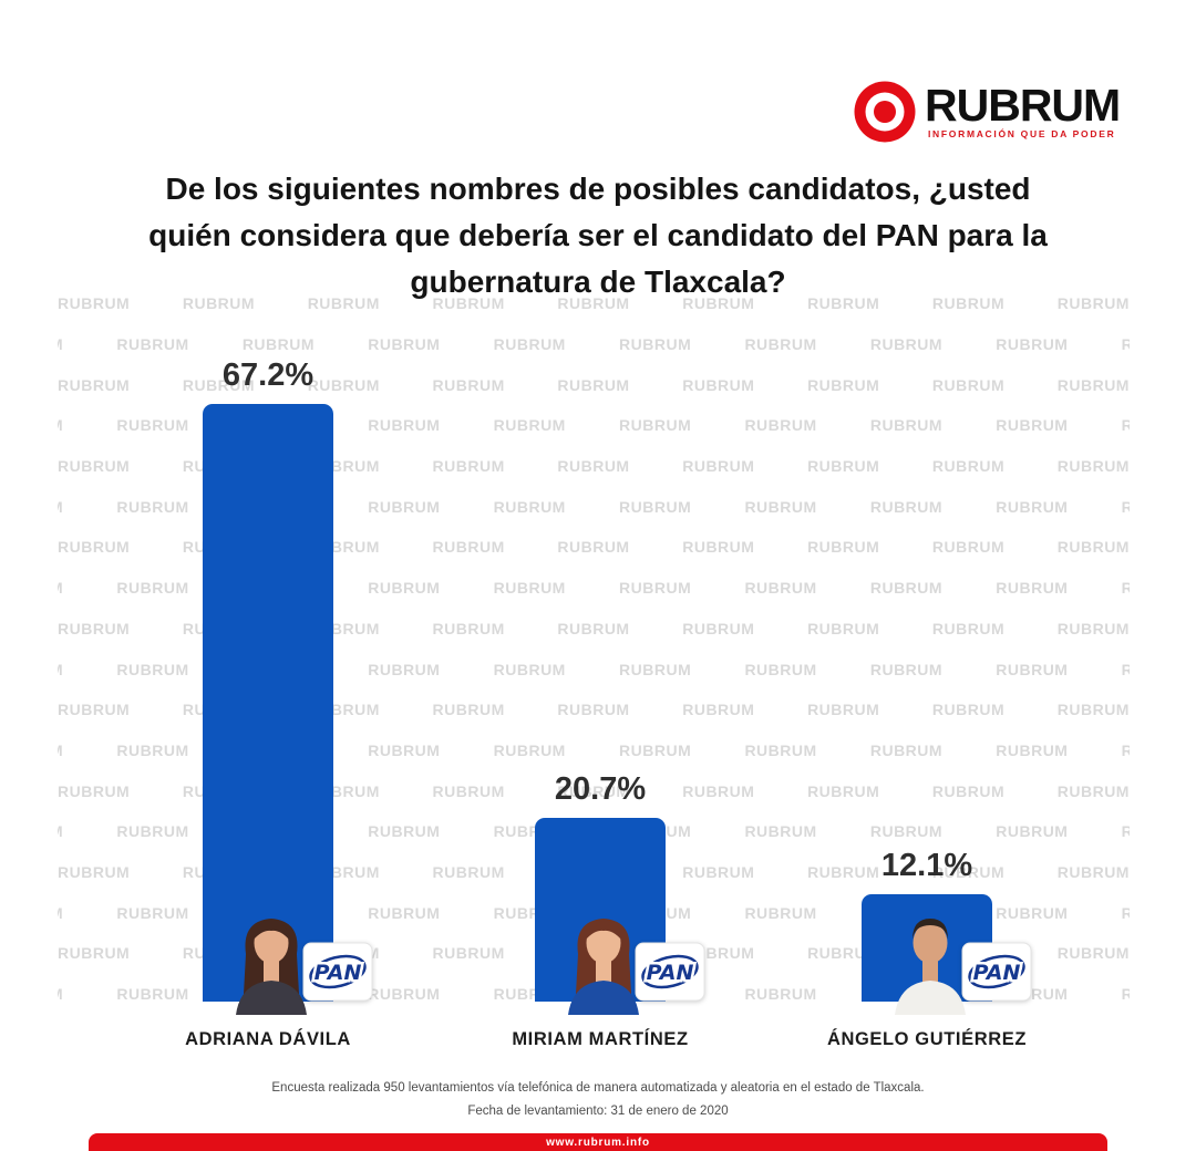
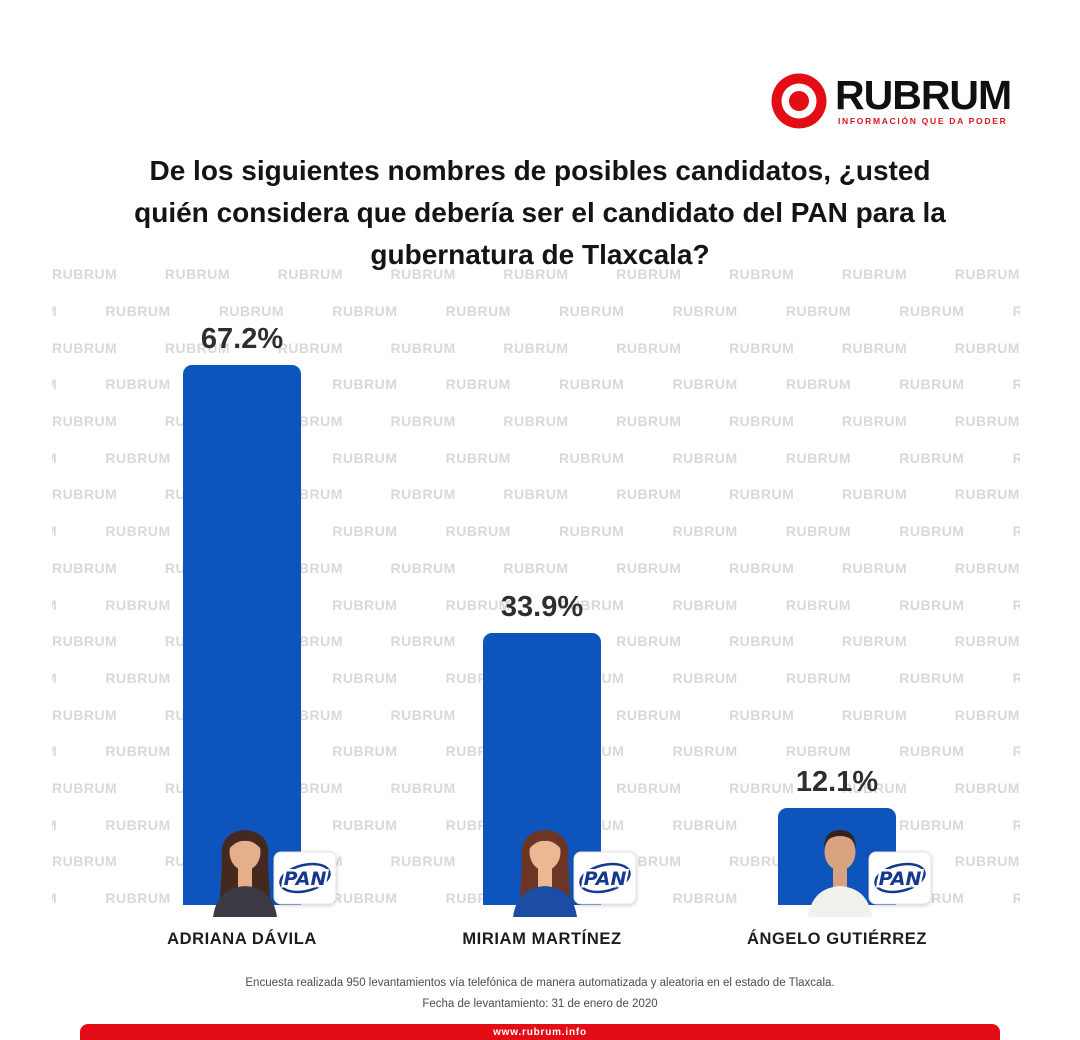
MIRIAM MARTÍNEZ: 20.7% -> 33.9%
